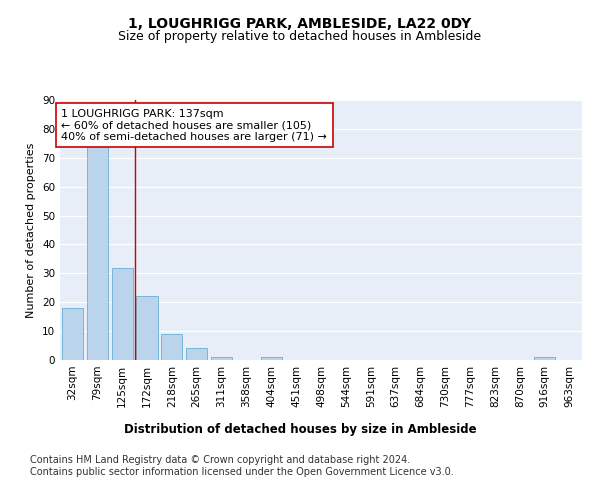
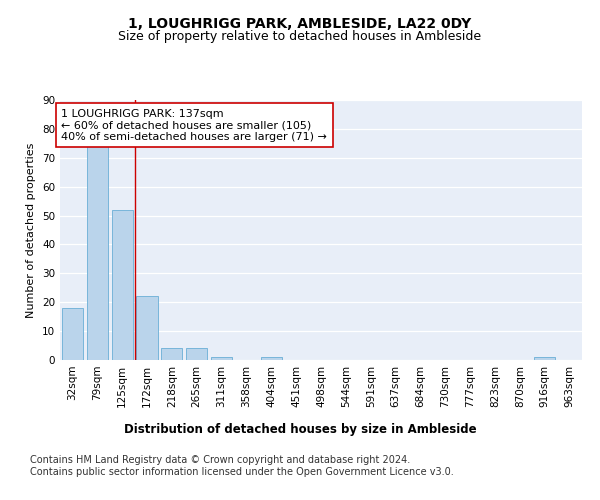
125sqm: 32 -> 52
218sqm: 9 -> 4
